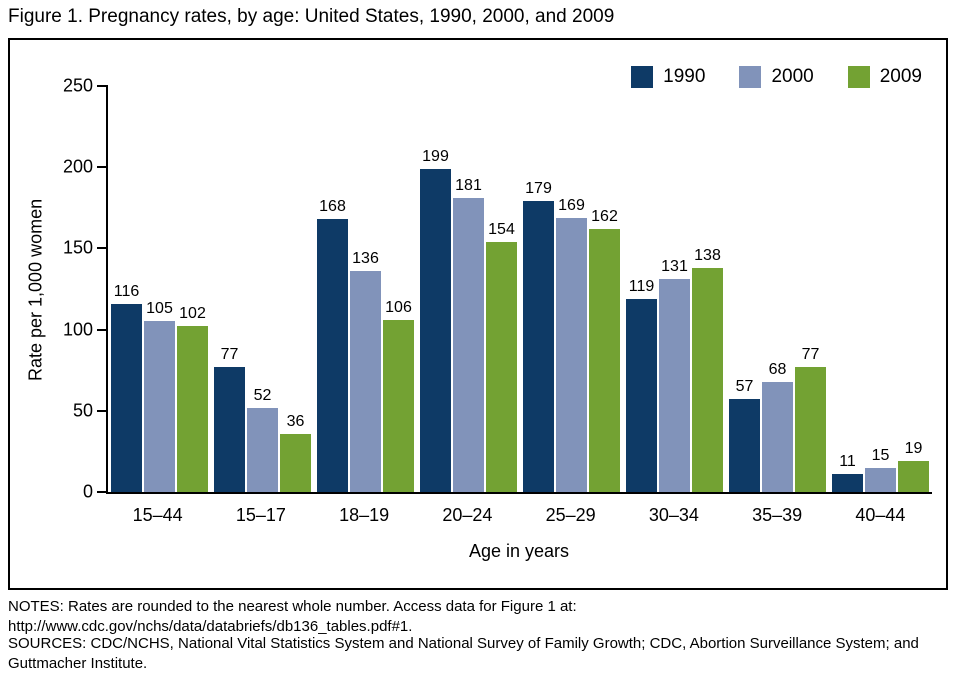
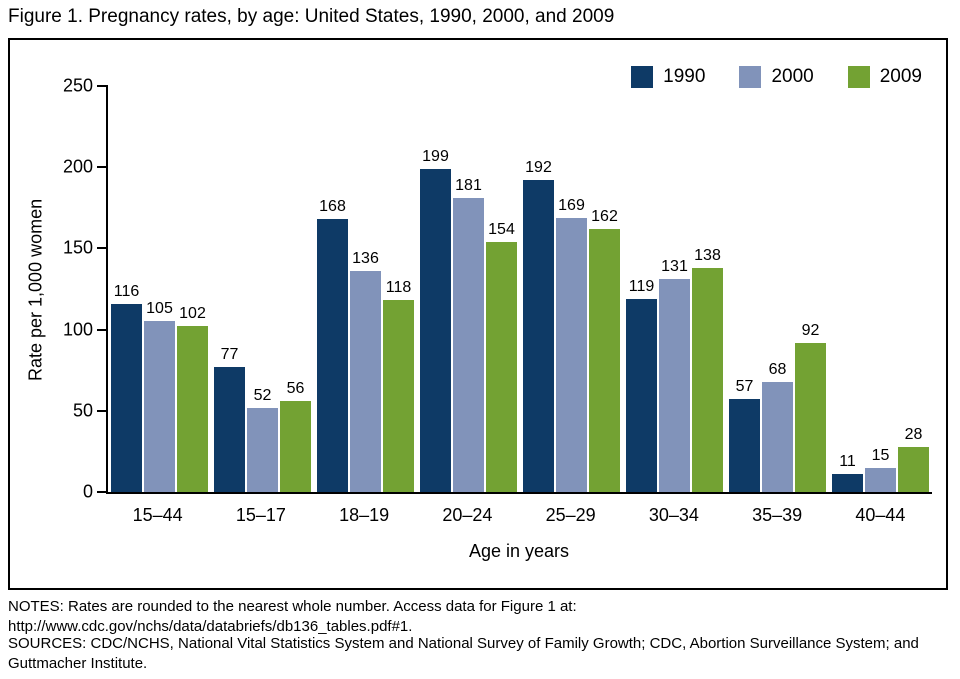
2009/15–17: 36 -> 56
2009/18–19: 106 -> 118
1990/25–29: 179 -> 192
2009/35–39: 77 -> 92
2009/40–44: 19 -> 28
